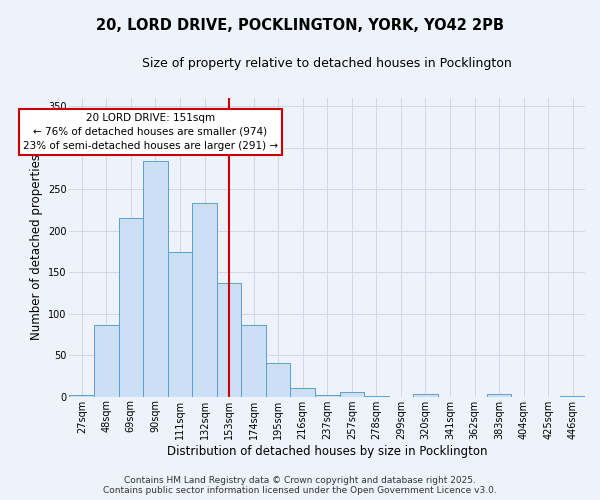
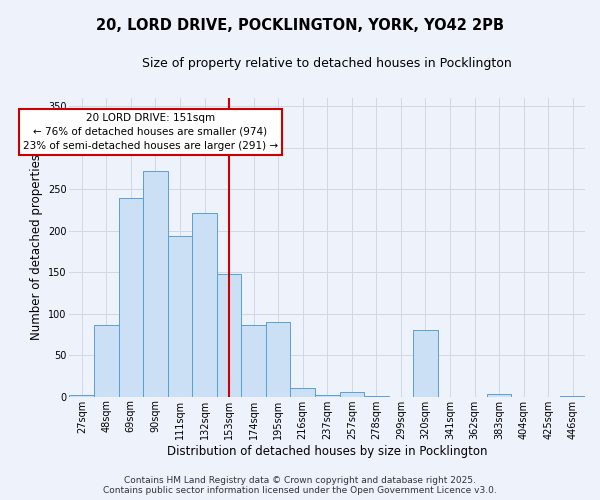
69sqm: 216 -> 240
90sqm: 284 -> 272
111sqm: 175 -> 194
132sqm: 234 -> 222
153sqm: 137 -> 148
195sqm: 40 -> 90
320sqm: 3 -> 80
